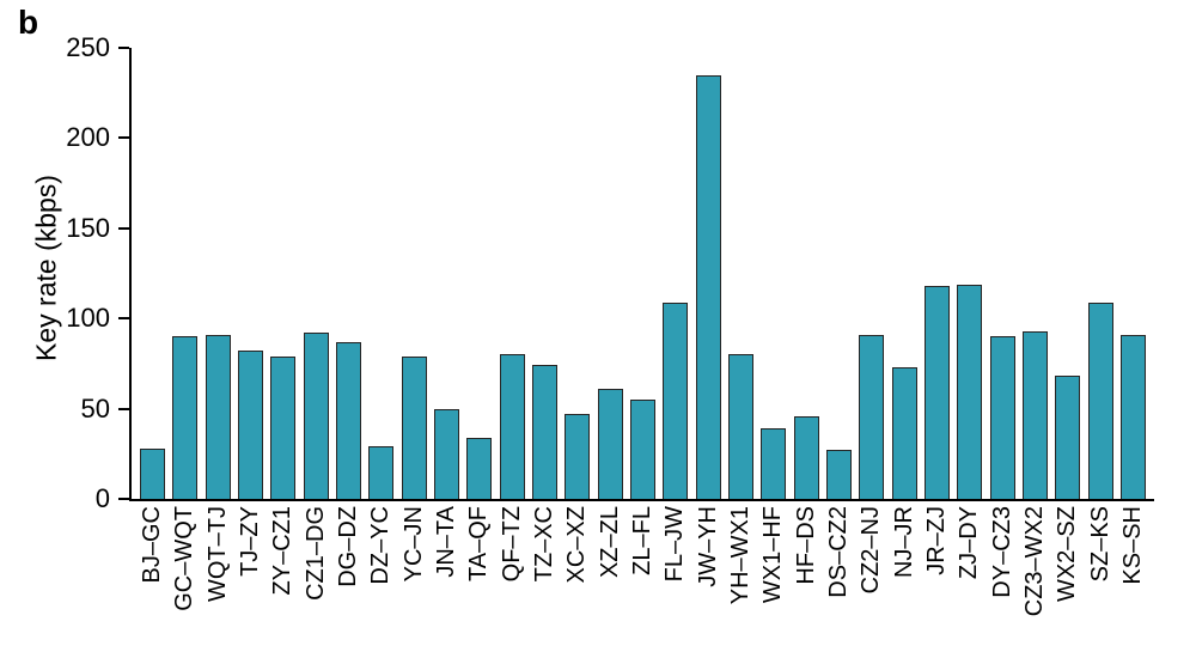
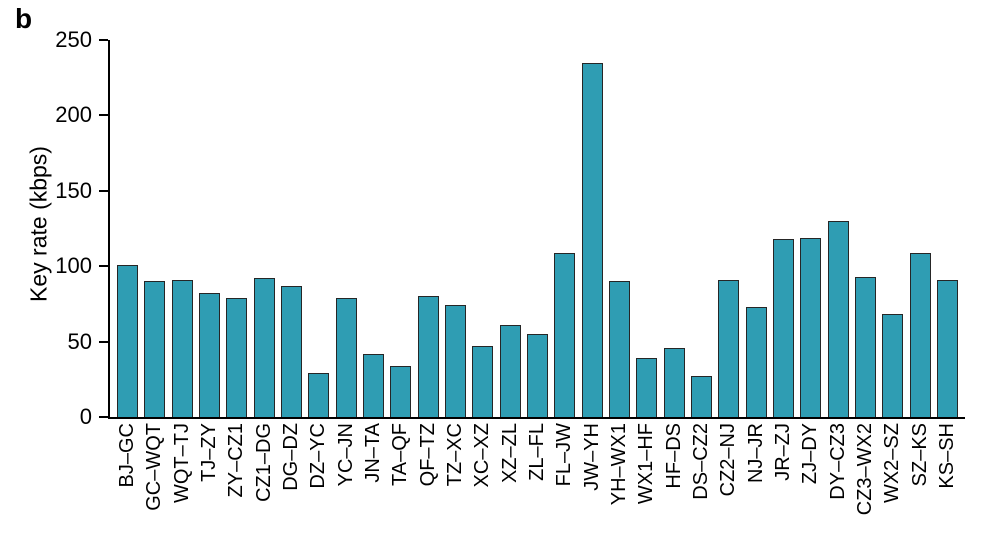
BJ–GC: 28 -> 101
JN–TA: 50 -> 42
YH–WX1: 80 -> 90
DY–CZ3: 90 -> 130
